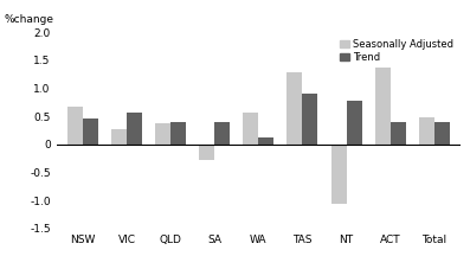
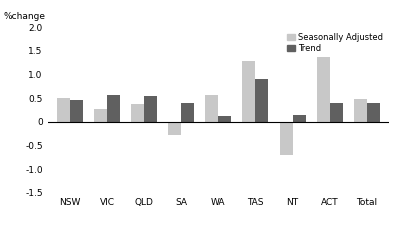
Seasonally Adjusted/NSW: 0.68 -> 0.50
Trend/QLD: 0.40 -> 0.55
Seasonally Adjusted/NT: -1.05 -> -0.70
Trend/NT: 0.78 -> 0.15
